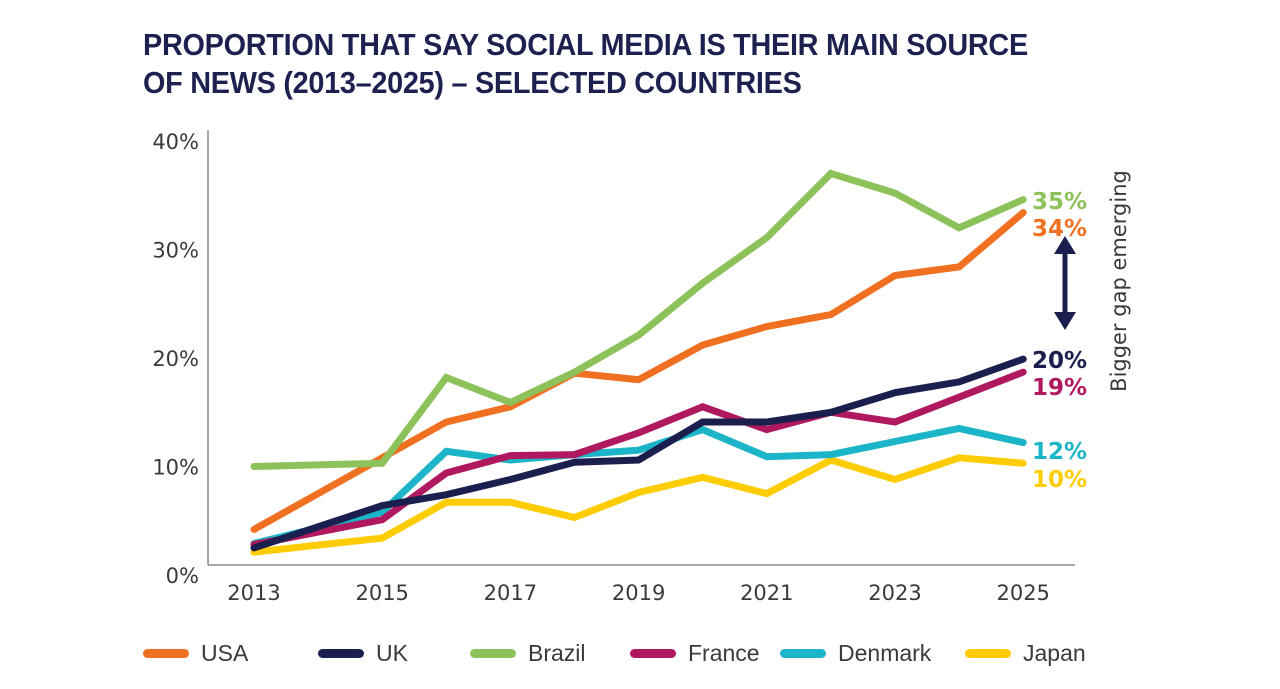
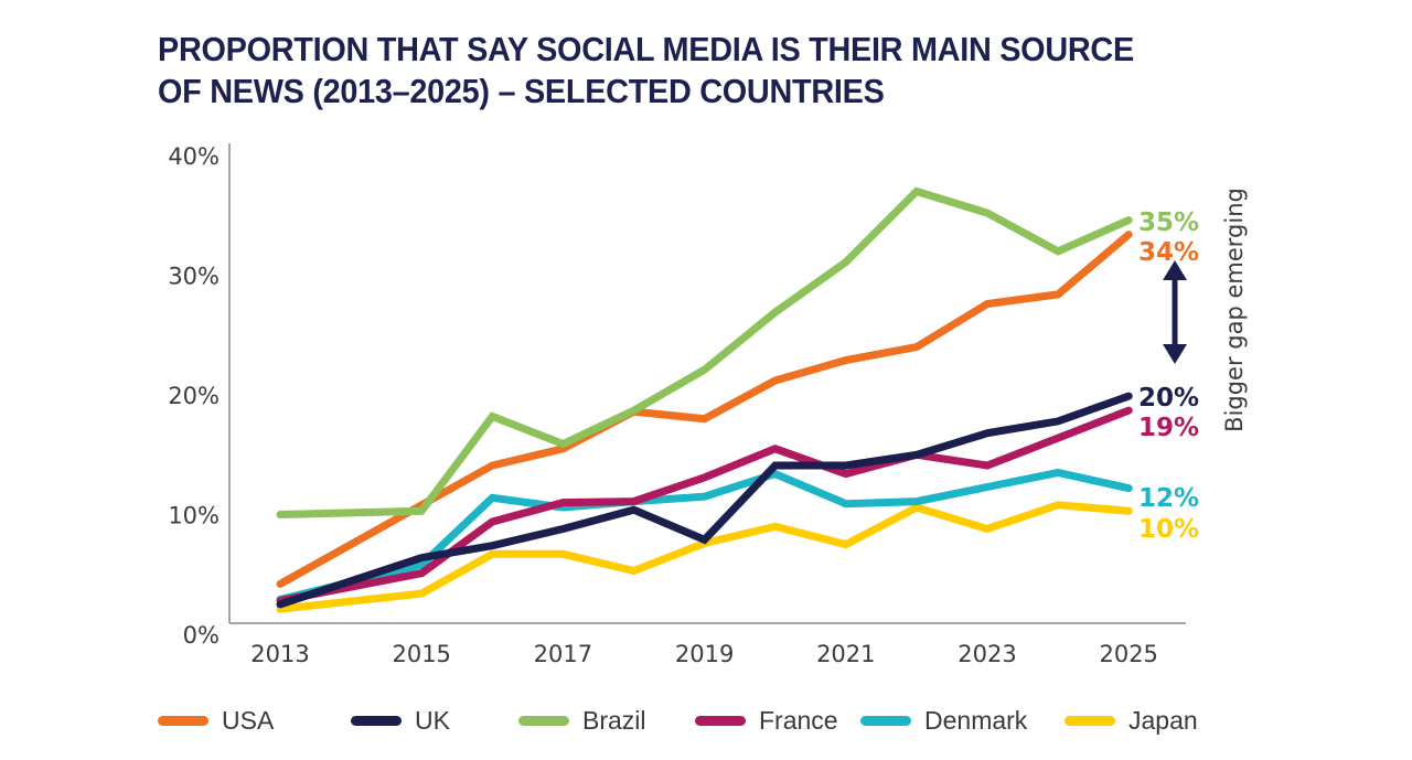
UK/2019: 10.6% -> 7.9%
